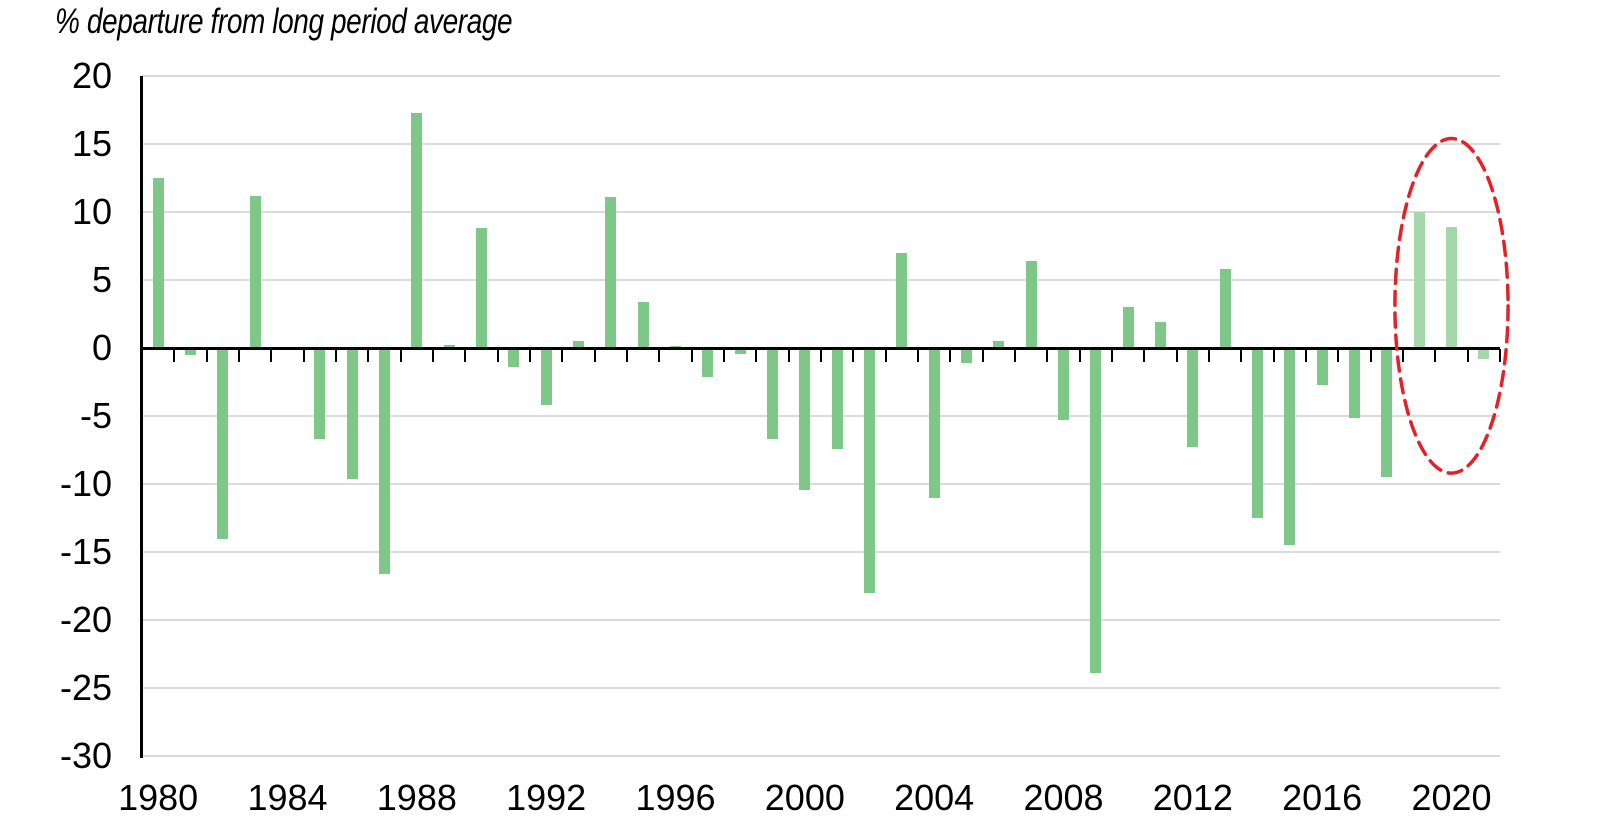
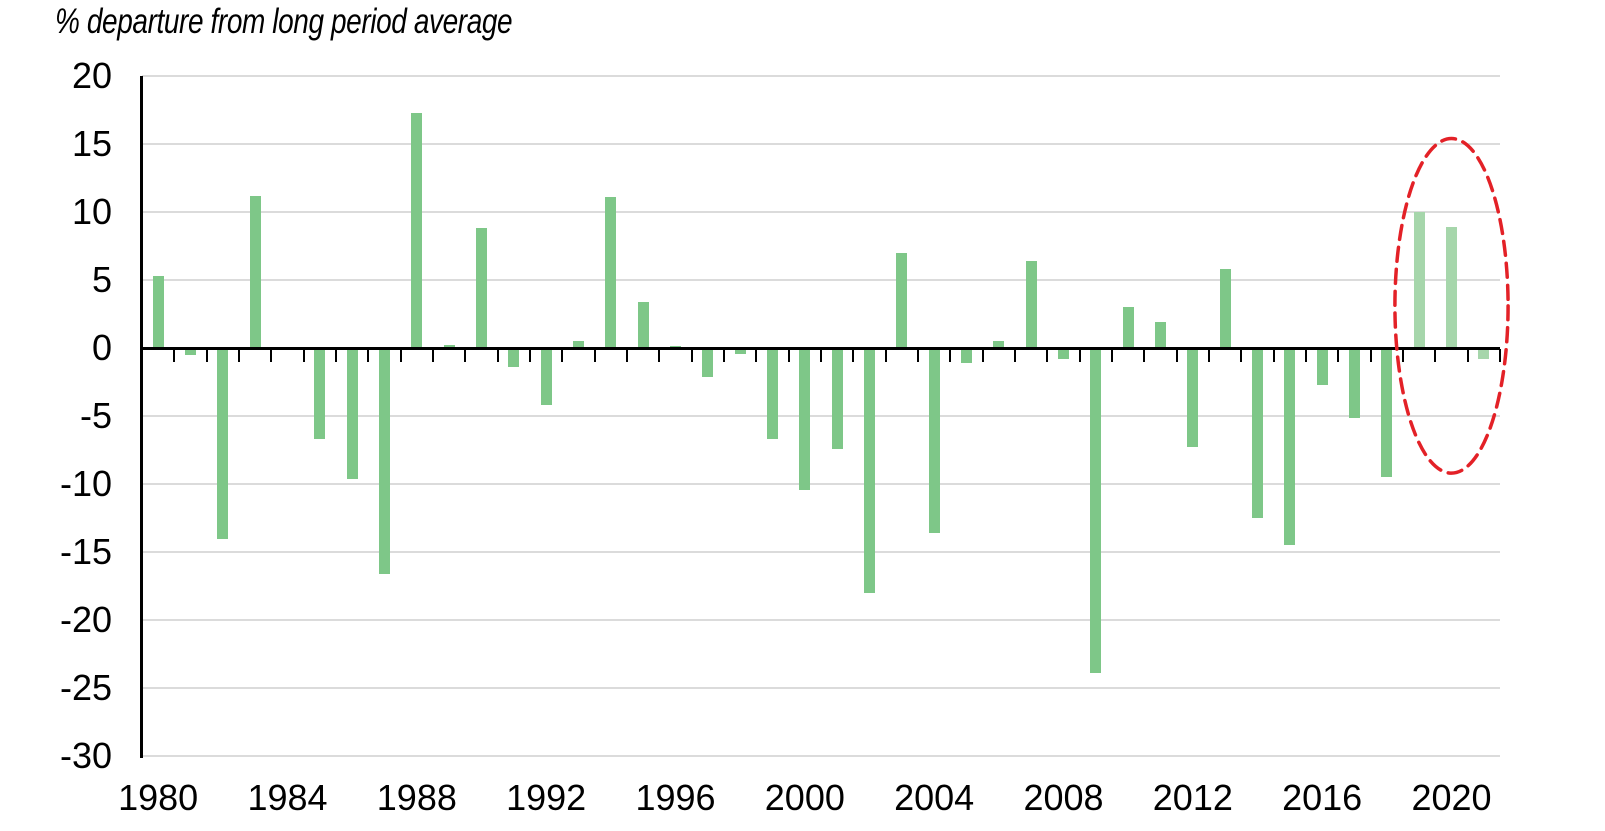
1980: 12.5 -> 5.3
2004: -10.9 -> -13.5
2008: -5.2 -> -0.7
